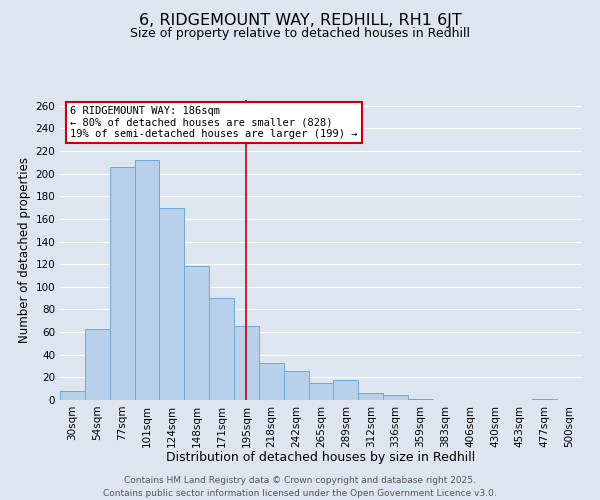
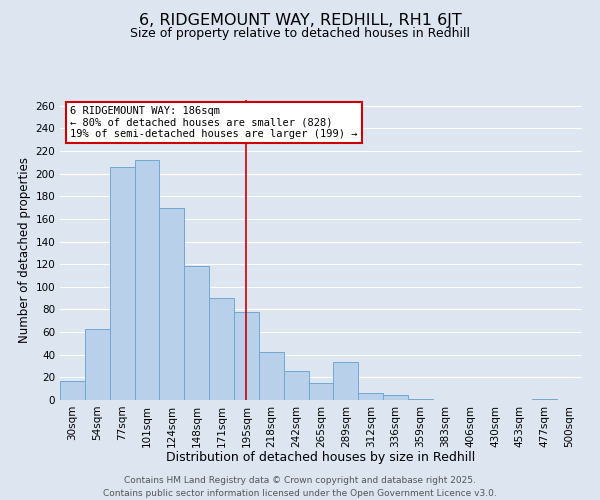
30sqm: 8 -> 17
195sqm: 65 -> 78
218sqm: 33 -> 42
289sqm: 18 -> 34
